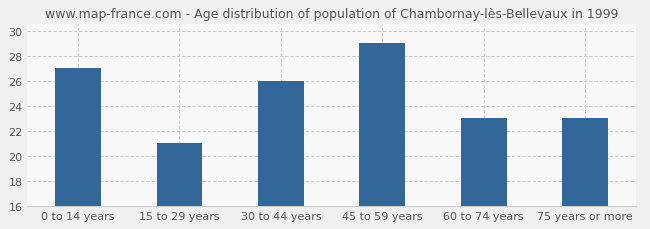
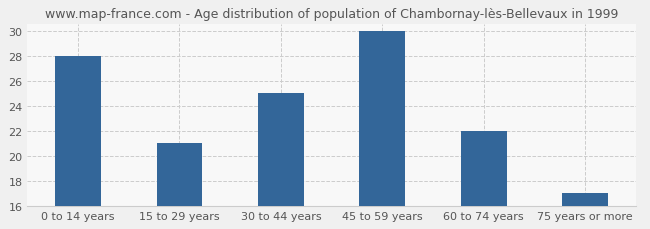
0 to 14 years: 27 -> 28
30 to 44 years: 26 -> 25
45 to 59 years: 29 -> 30
60 to 74 years: 23 -> 22
75 years or more: 23 -> 17
